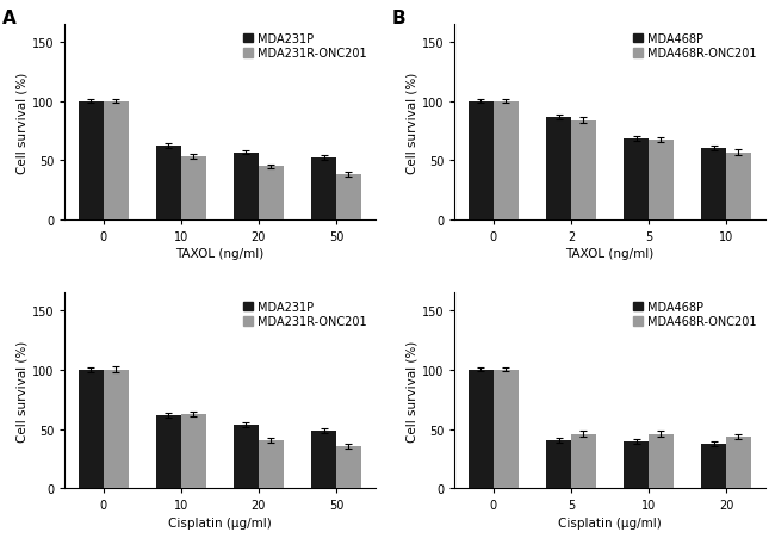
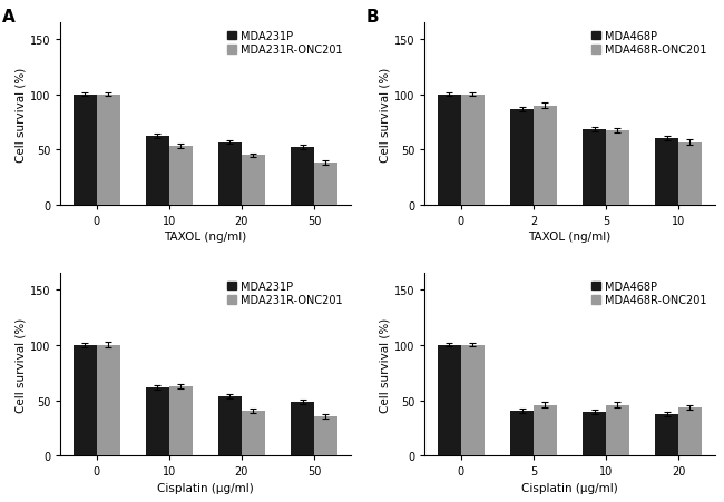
MDA468R-ONC201/2: 84 -> 90
